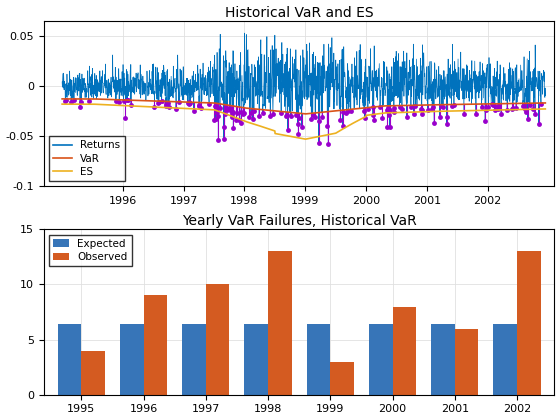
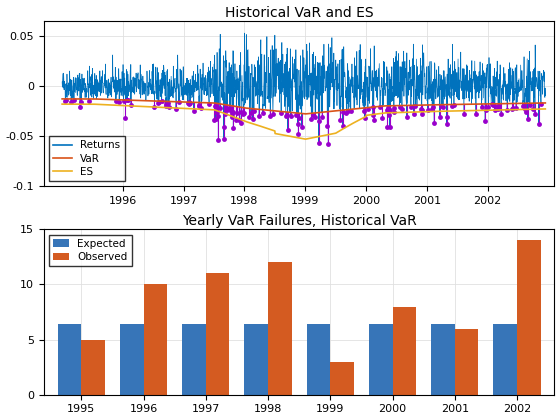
Yearly VaR Failures, Historical VaR/Observed/1995: 4 -> 5
Yearly VaR Failures, Historical VaR/Observed/1996: 9 -> 10
Yearly VaR Failures, Historical VaR/Observed/1997: 10 -> 11
Yearly VaR Failures, Historical VaR/Observed/1998: 13 -> 12
Yearly VaR Failures, Historical VaR/Observed/2002: 13 -> 14
